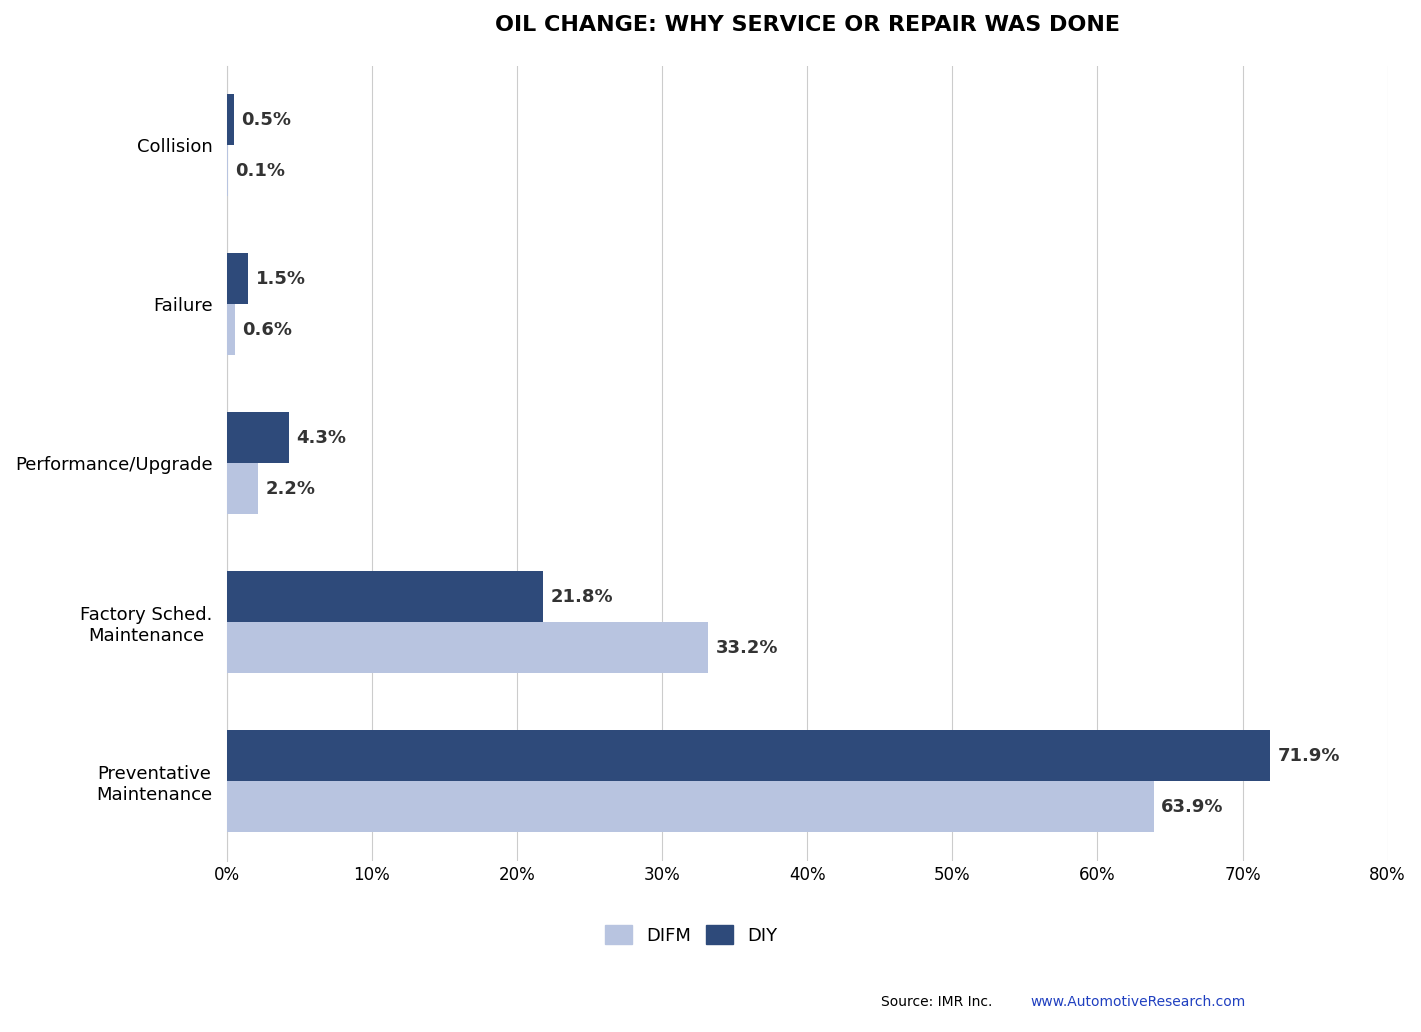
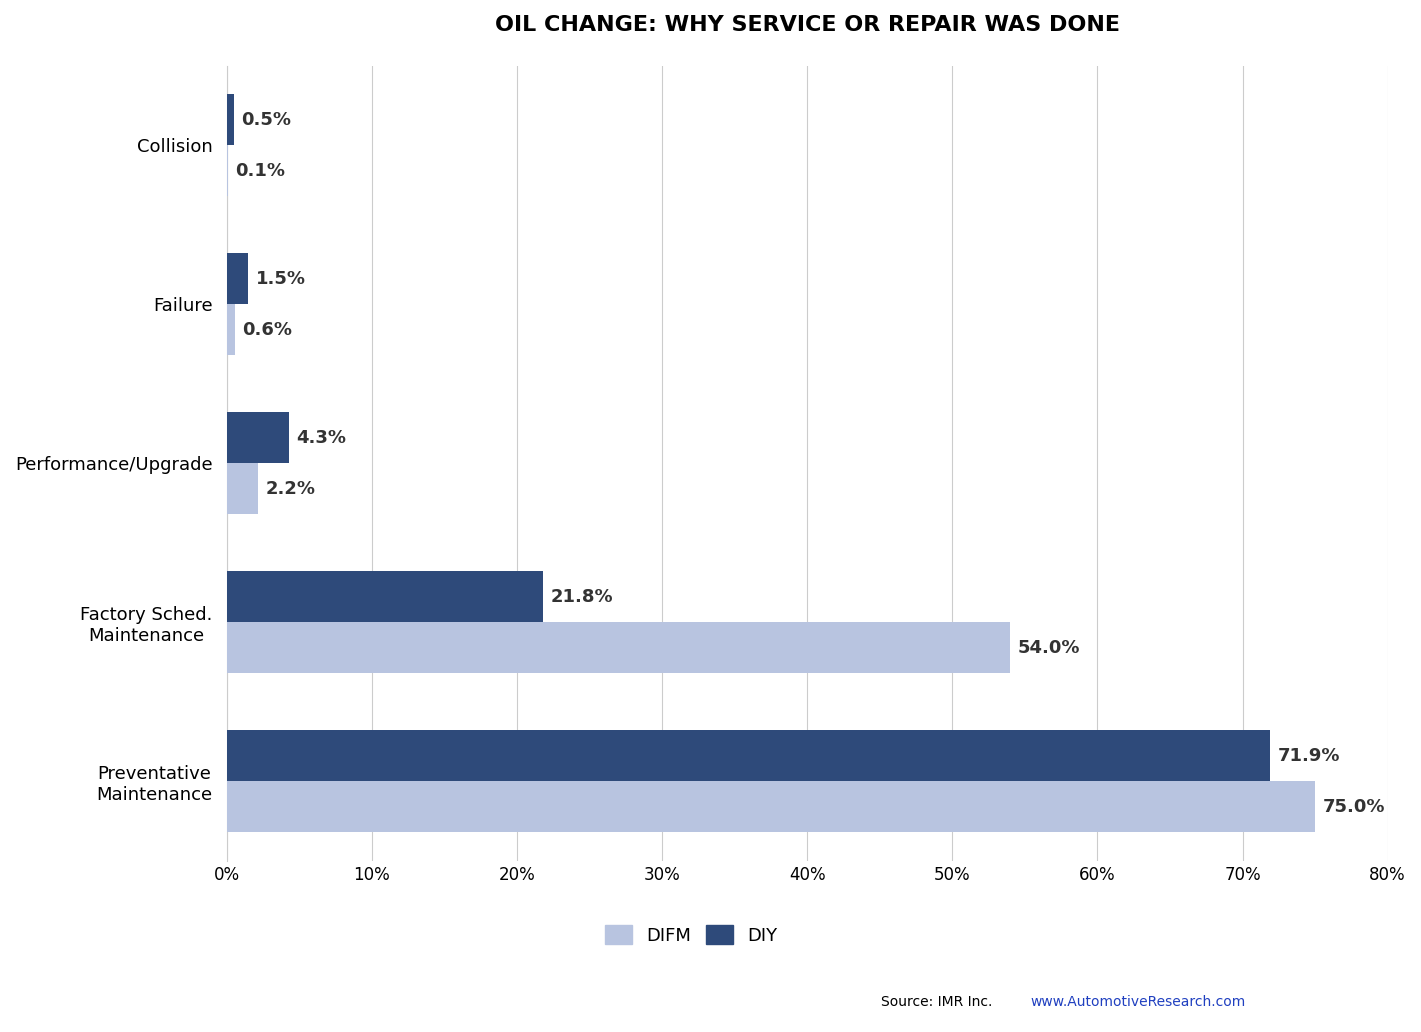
DIFM/Factory Sched. Maintenance: 33.2% -> 54.0%
DIFM/Preventative Maintenance: 63.9% -> 75.0%
